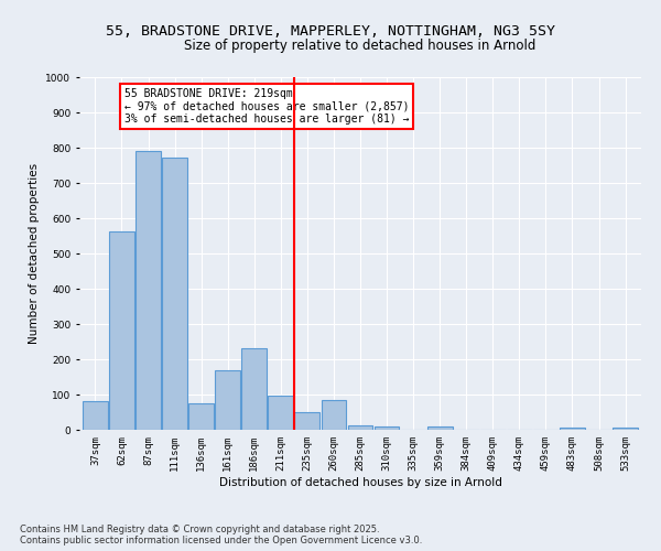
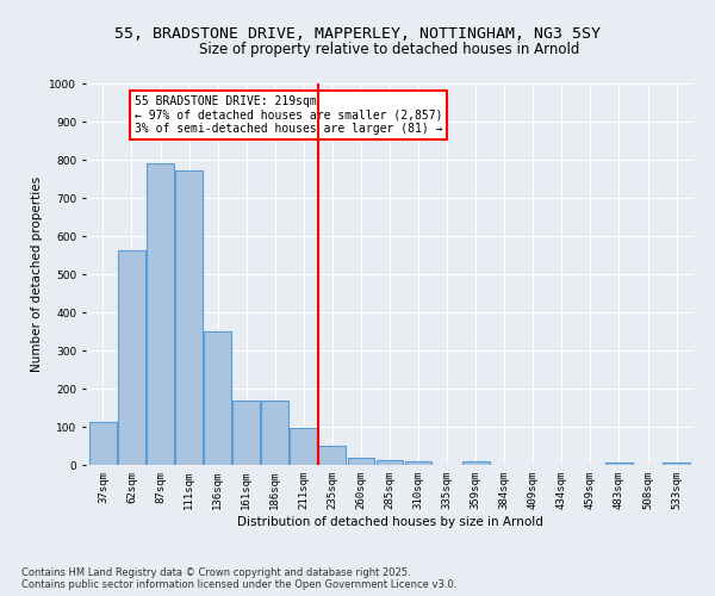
37sqm: 80 -> 112
136sqm: 75 -> 350
186sqm: 230 -> 168
260sqm: 85 -> 18
